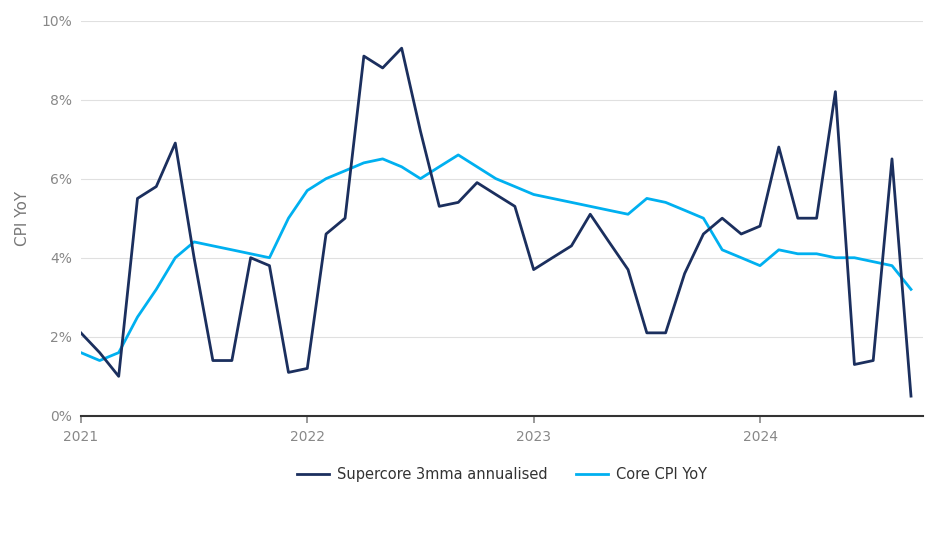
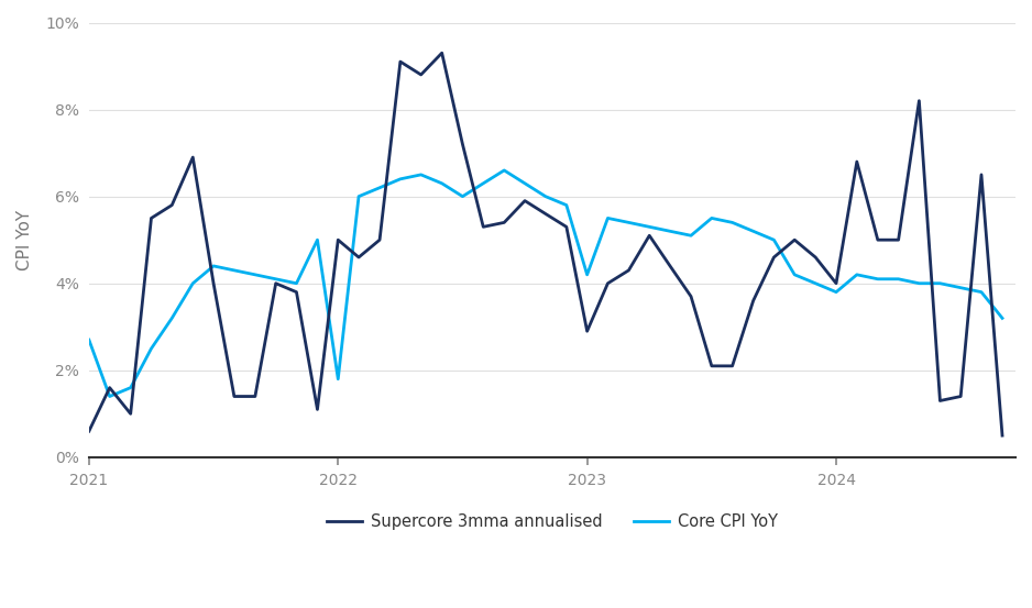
Supercore 3mma annualised/2021: 2.1% -> 0.6%
Core CPI YoY/2021: 1.6% -> 2.7%
Supercore 3mma annualised/2022: 1.2% -> 5.0%
Core CPI YoY/2022: 5.7% -> 1.8%
Supercore 3mma annualised/2023: 3.7% -> 2.9%
Core CPI YoY/2023: 5.6% -> 4.2%
Supercore 3mma annualised/2024: 4.8% -> 4.0%
